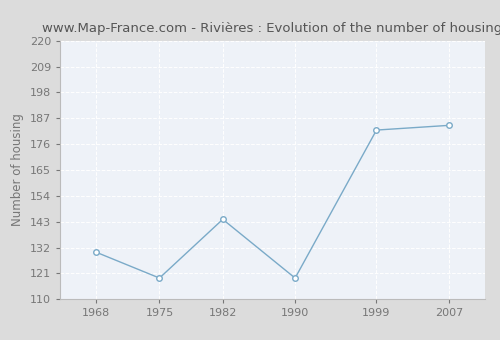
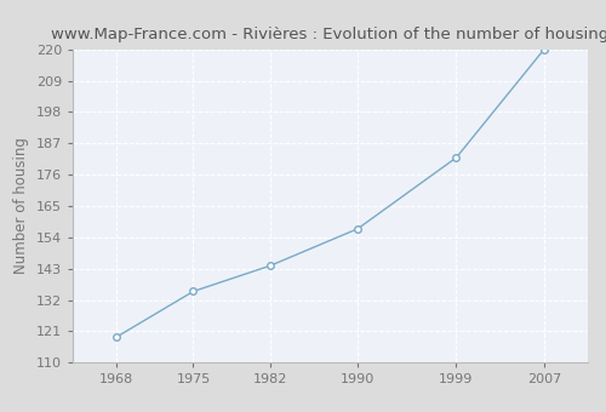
1968: 130 -> 119
1975: 119 -> 135
1990: 119 -> 157
2007: 184 -> 220
